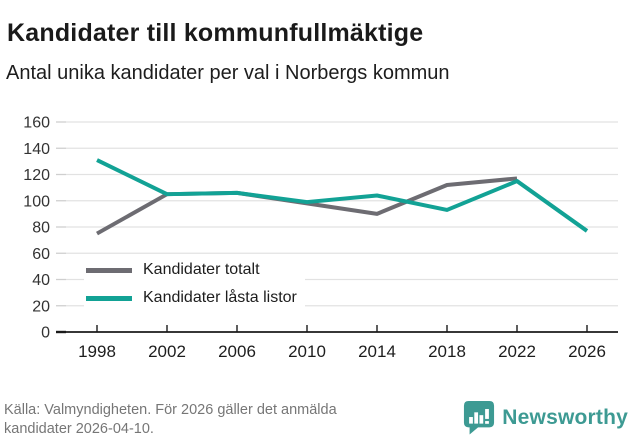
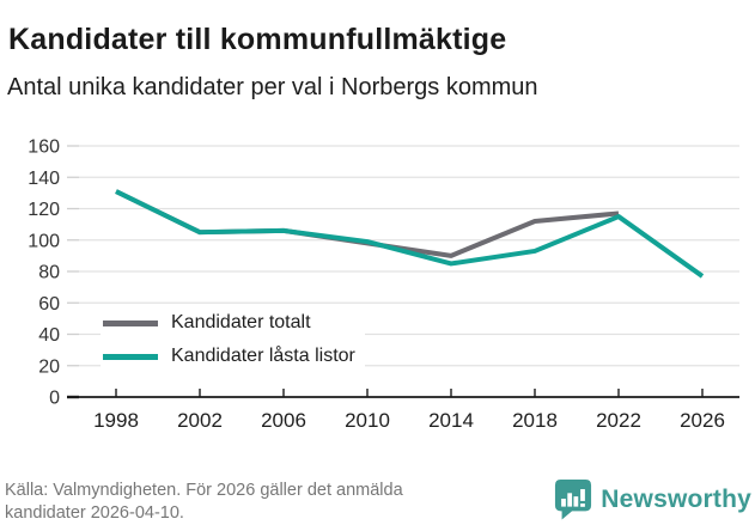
Kandidater totalt/1998: 75 -> 131
Kandidater låsta listor/2014: 104 -> 85
